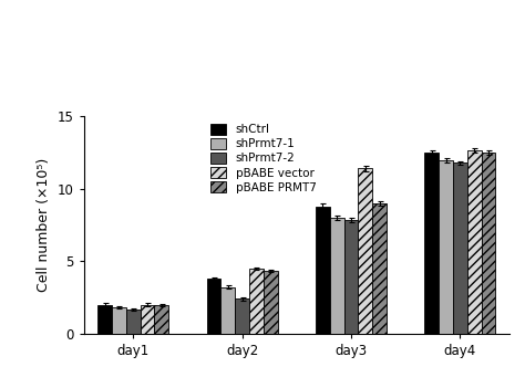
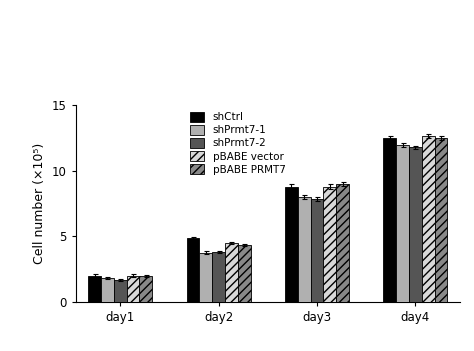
shCtrl/day2: 3.8 -> 4.8
shPrmt7-1/day2: 3.2 -> 3.8
shPrmt7-2/day2: 2.4 -> 3.8
pBABE vector/day3: 11.4 -> 8.8
